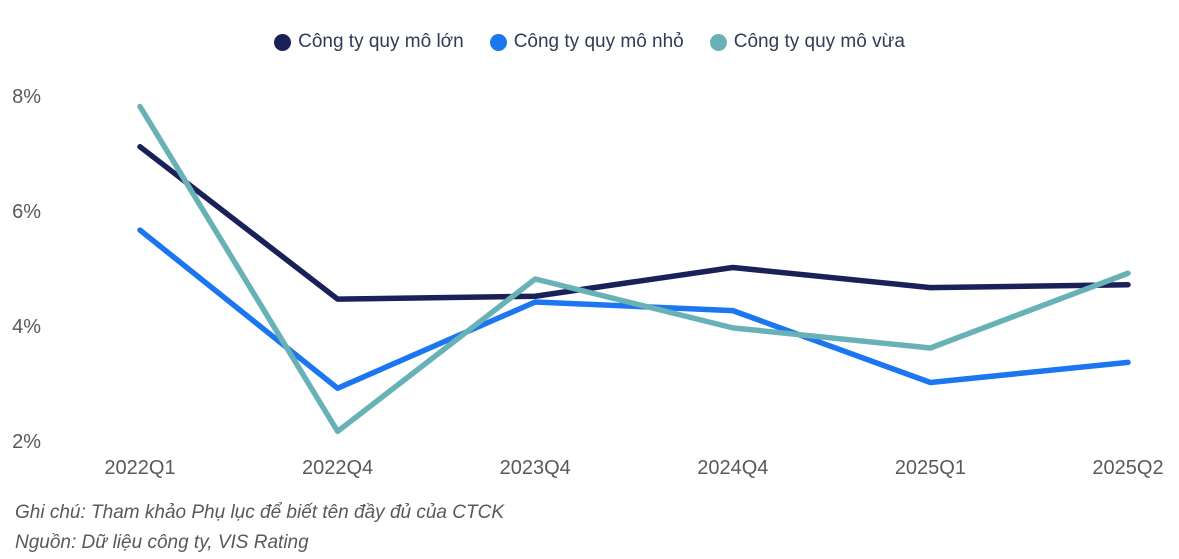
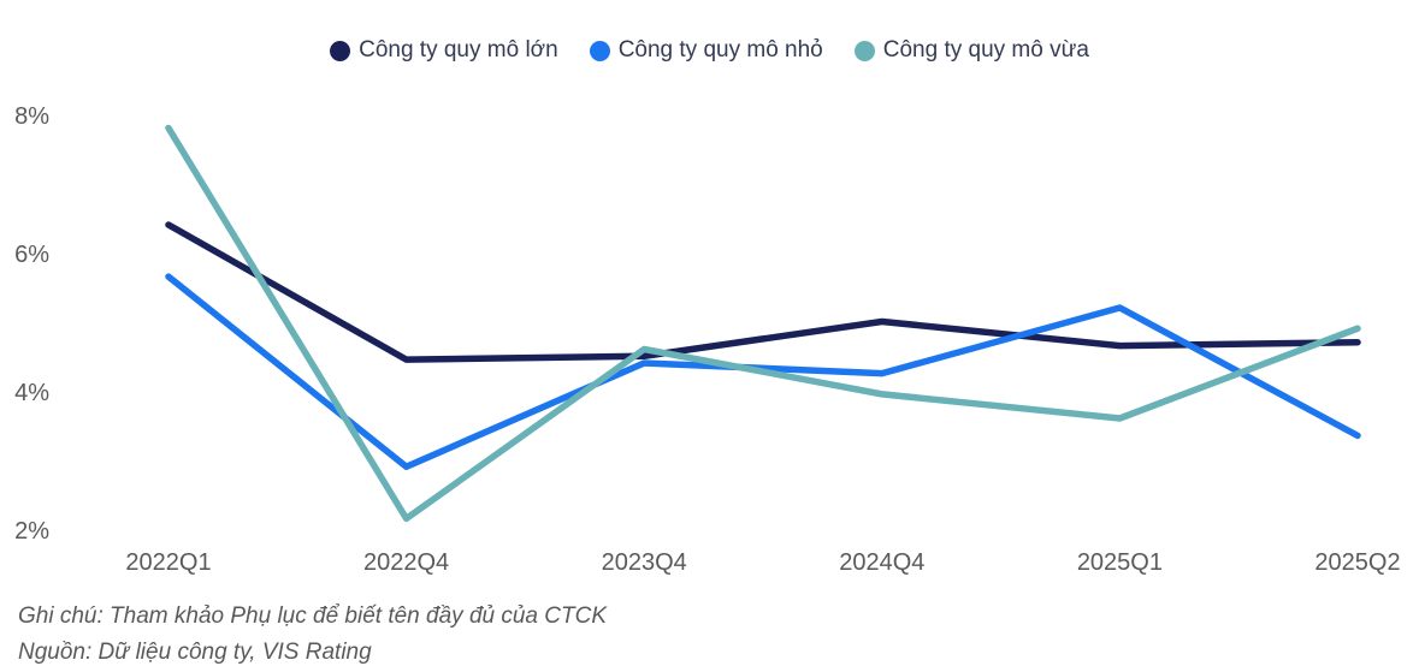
Công ty quy mô lớn/2022Q1: 7.1% -> 6.4%
Công ty quy mô vừa/2023Q4: 4.8% -> 4.6%
Công ty quy mô nhỏ/2025Q1: 3.0% -> 5.2%
